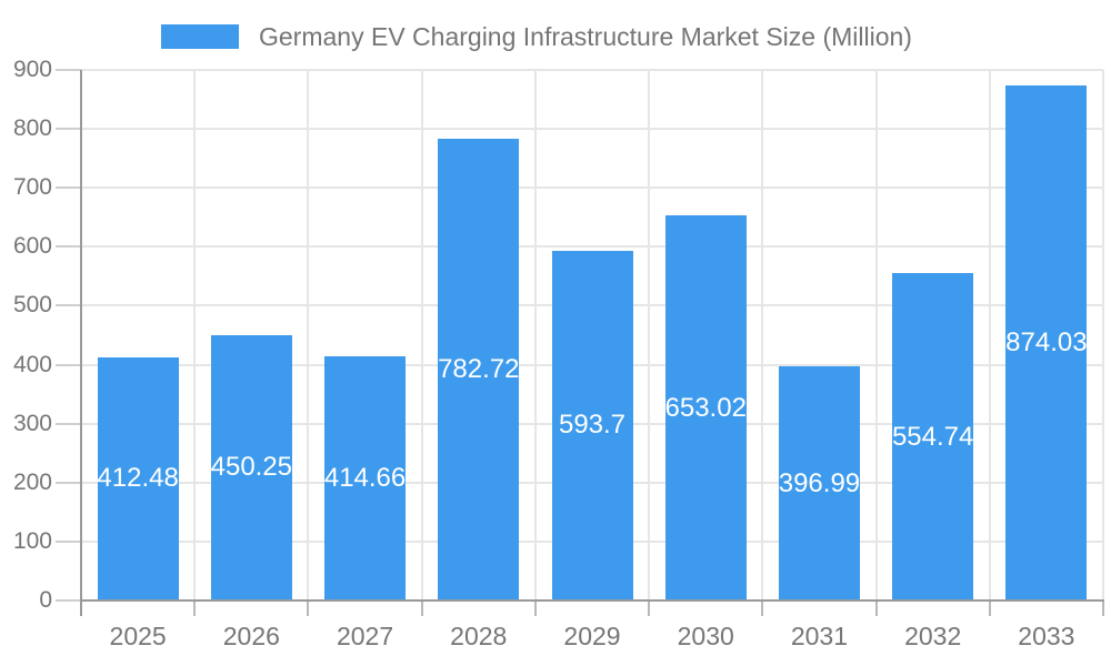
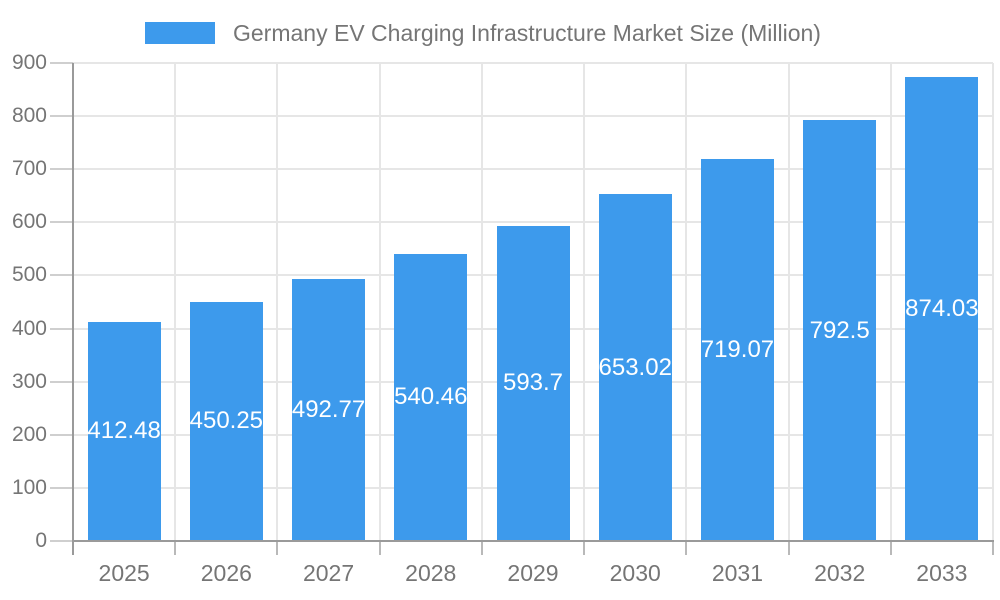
2027: 414.66 -> 492.77
2028: 782.72 -> 540.46
2031: 396.99 -> 719.07
2032: 554.74 -> 792.5
